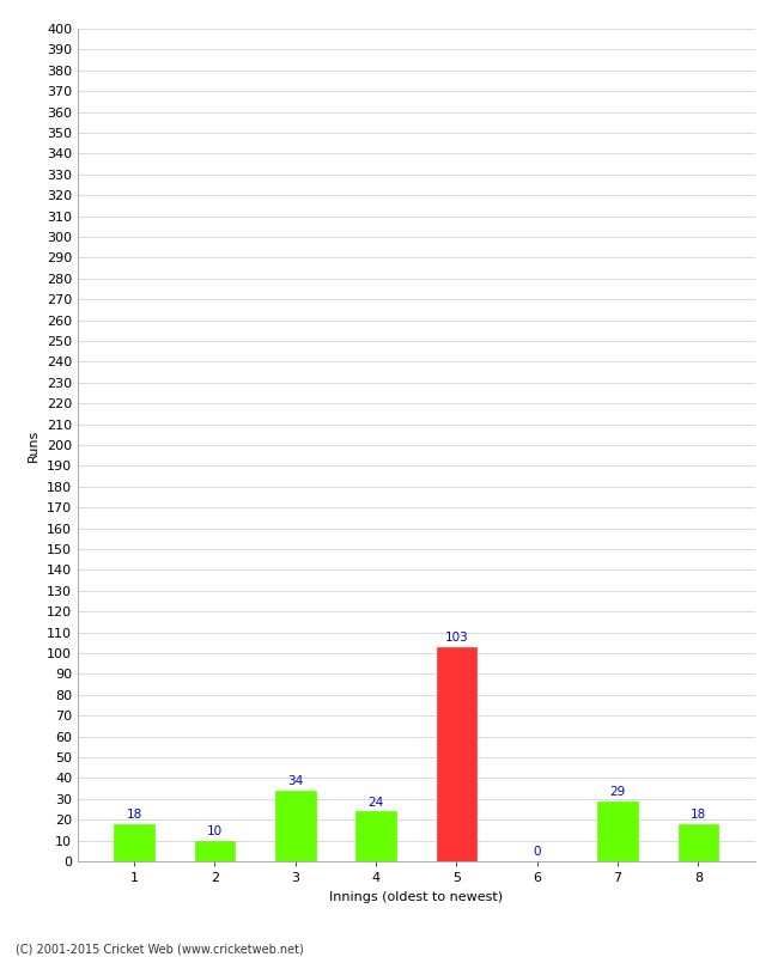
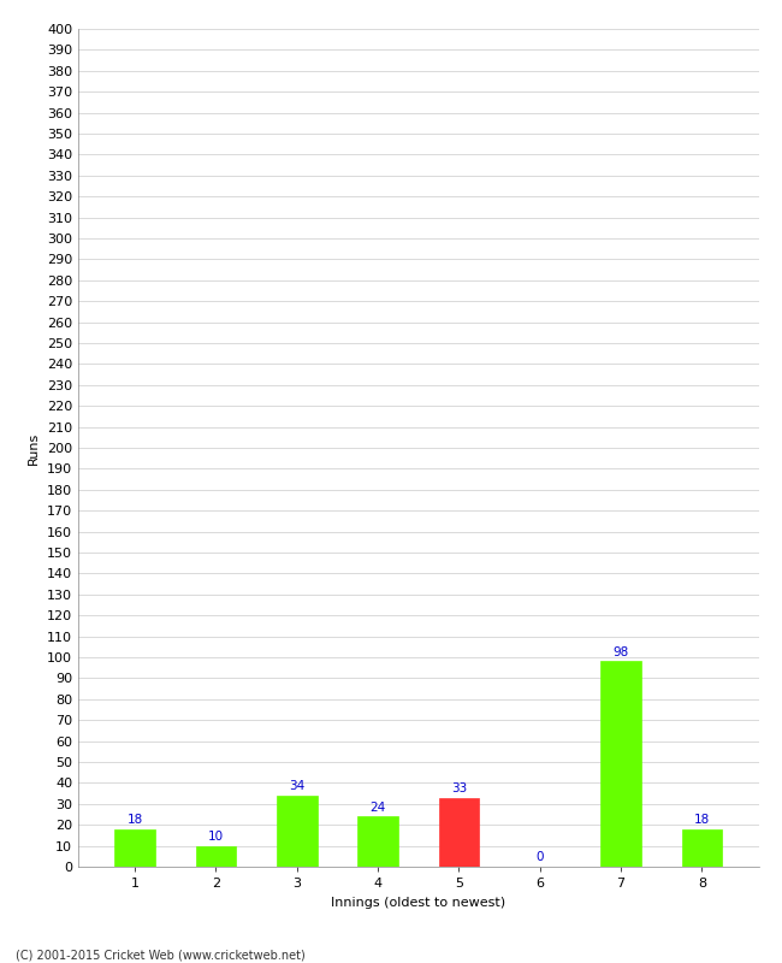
5: 103 -> 33
7: 29 -> 98
